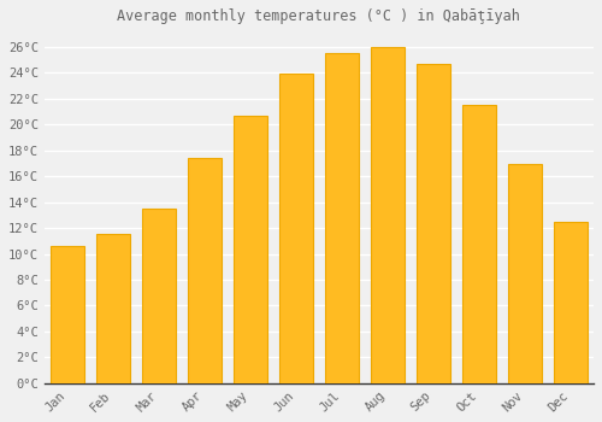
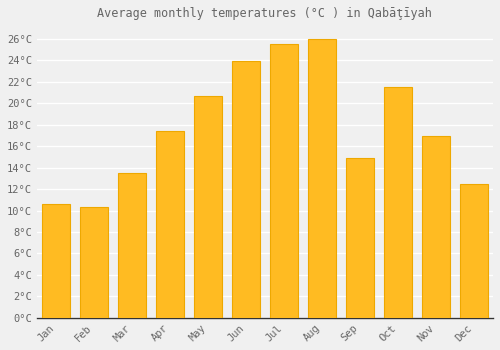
Feb: 11.5°C -> 10.3°C
Sep: 24.7°C -> 14.9°C
